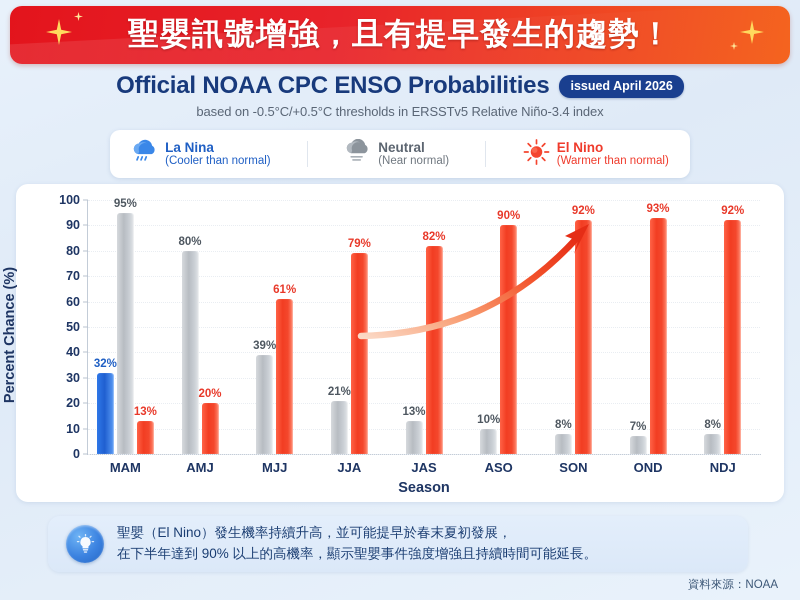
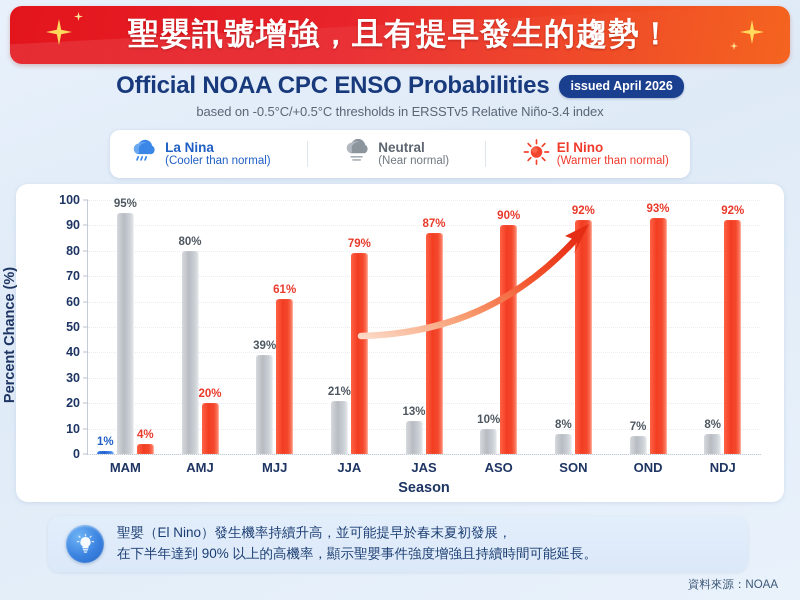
La Nina/MAM: 32% -> 1%
El Nino/MAM: 13% -> 4%
El Nino/JAS: 82% -> 87%
